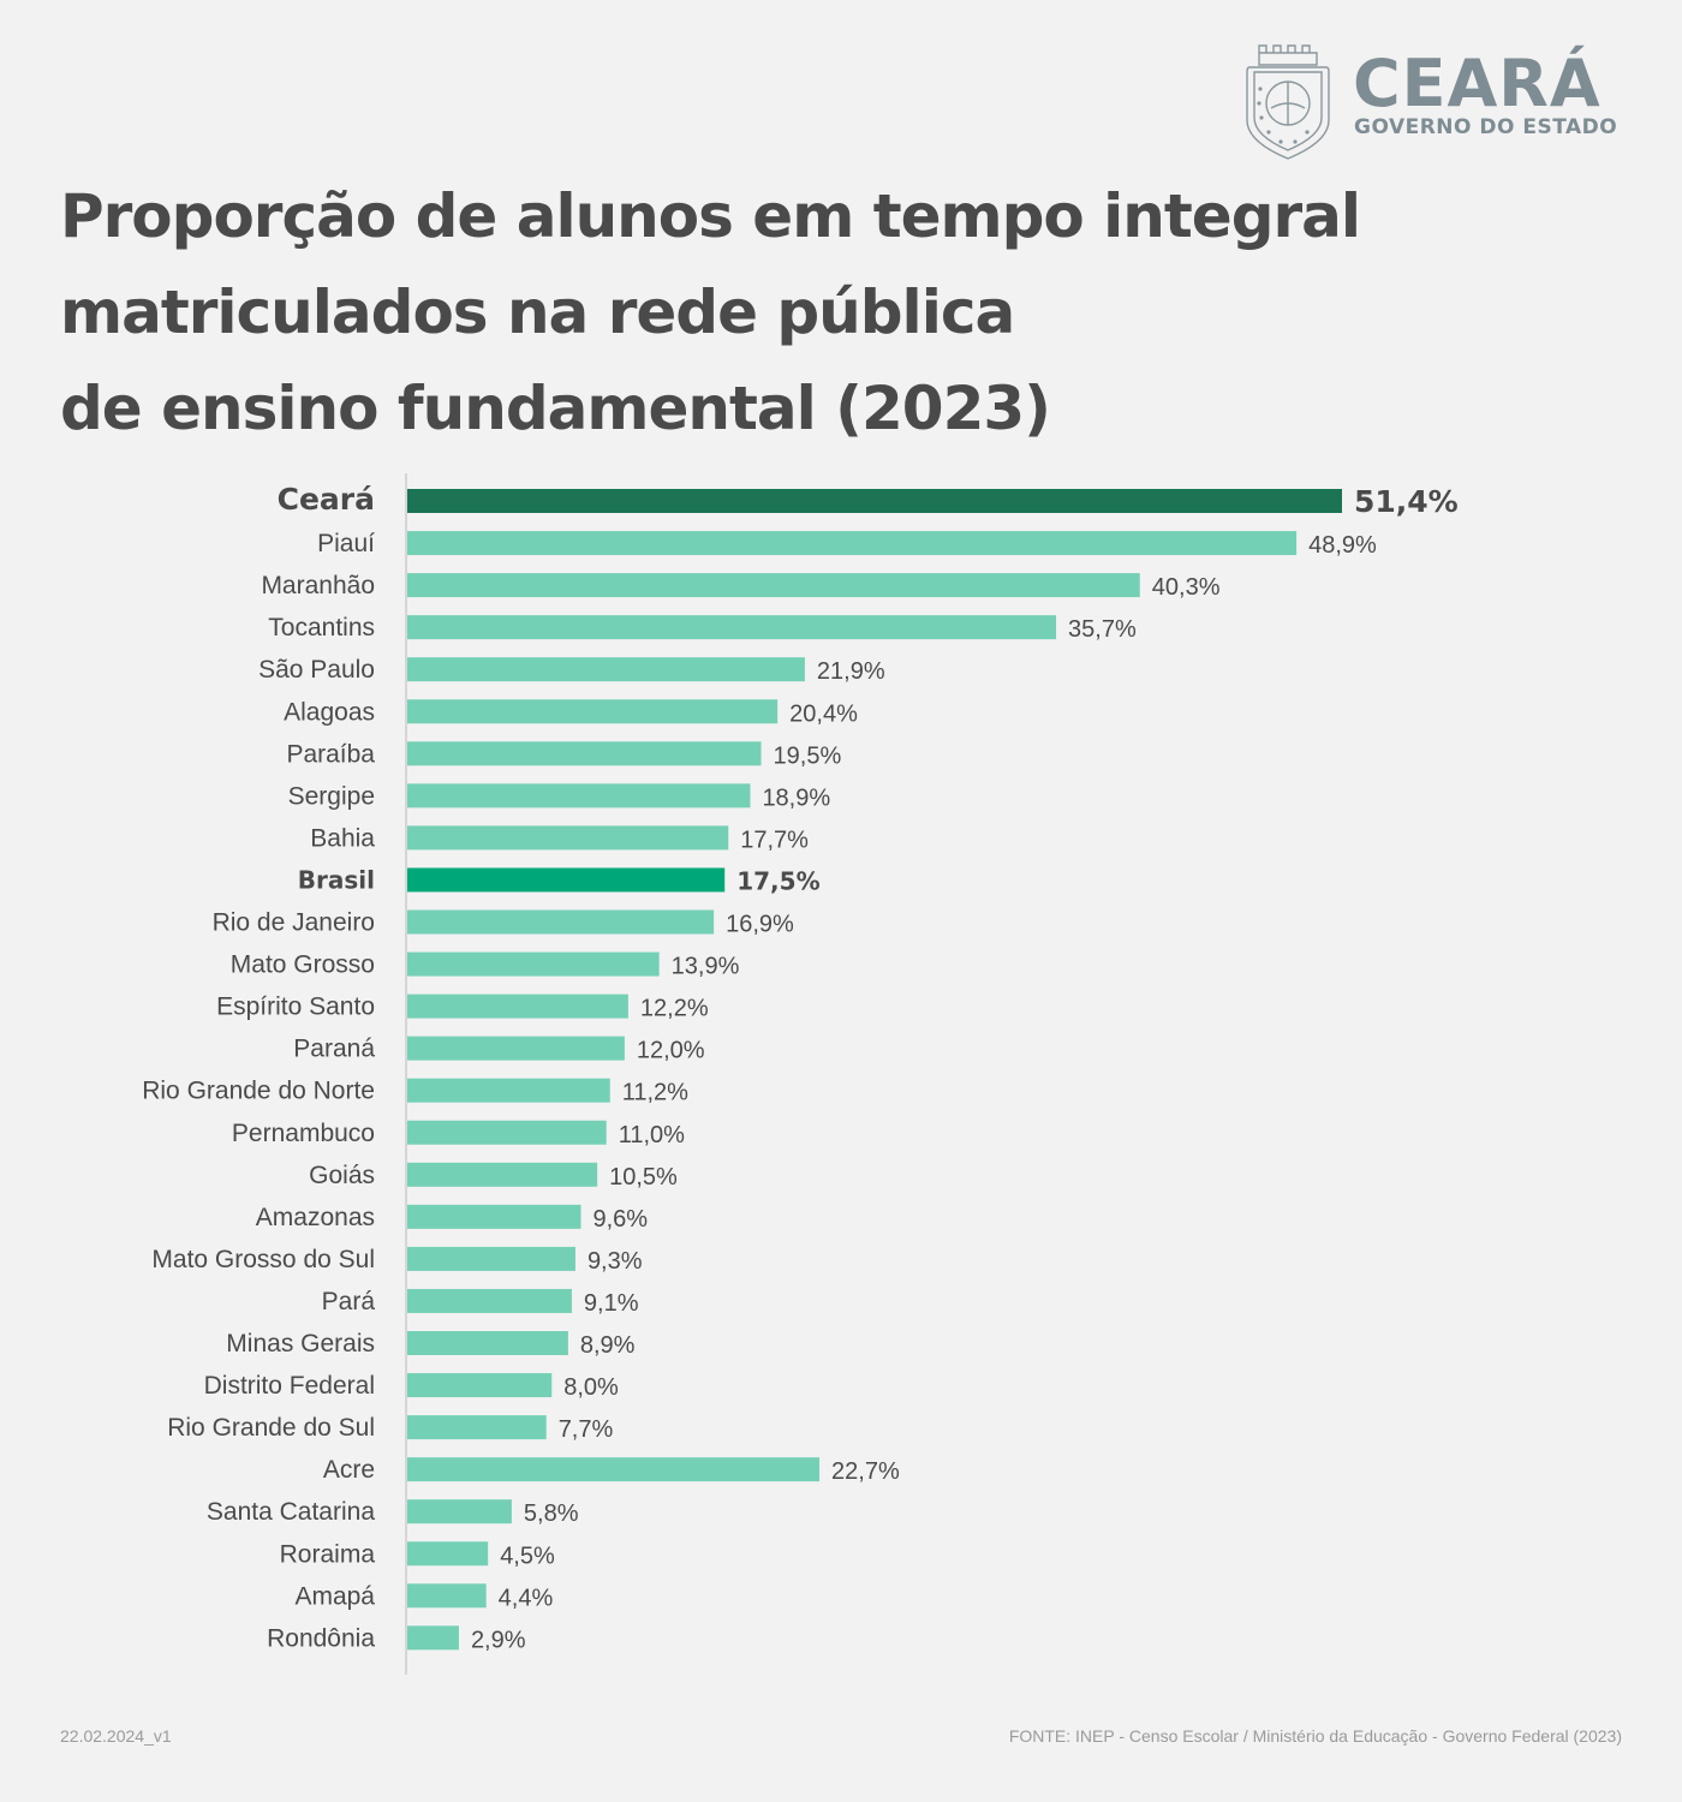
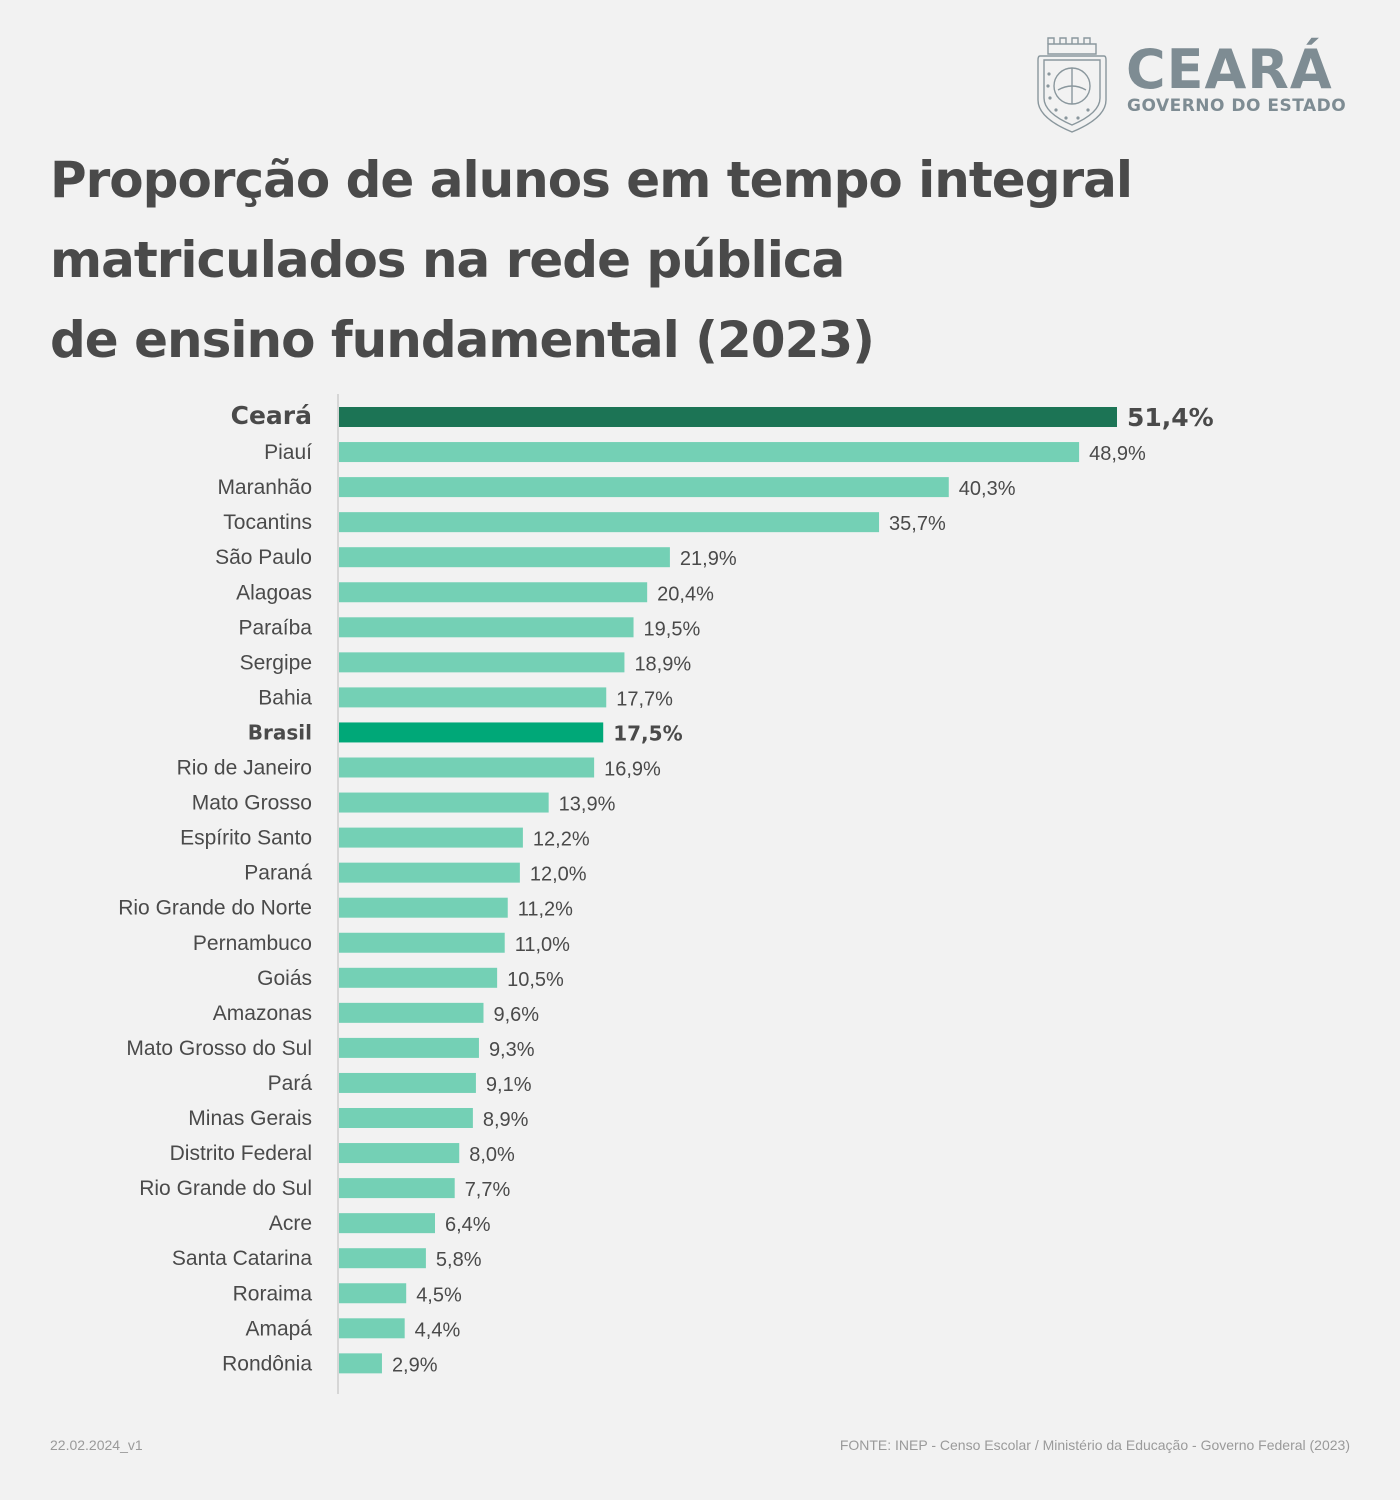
Acre: 22,7% -> 6,4%
